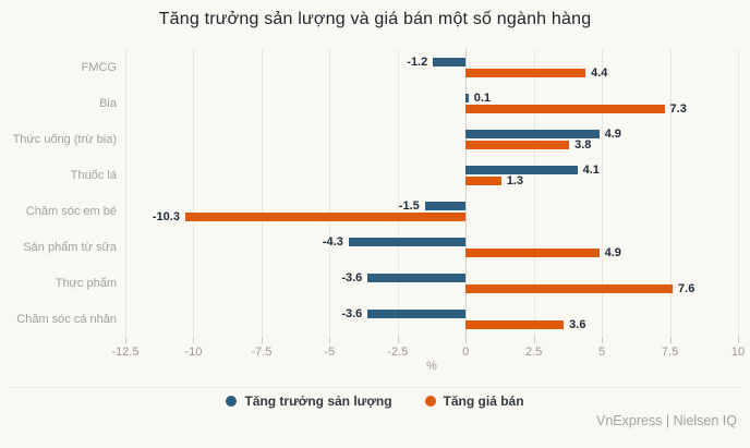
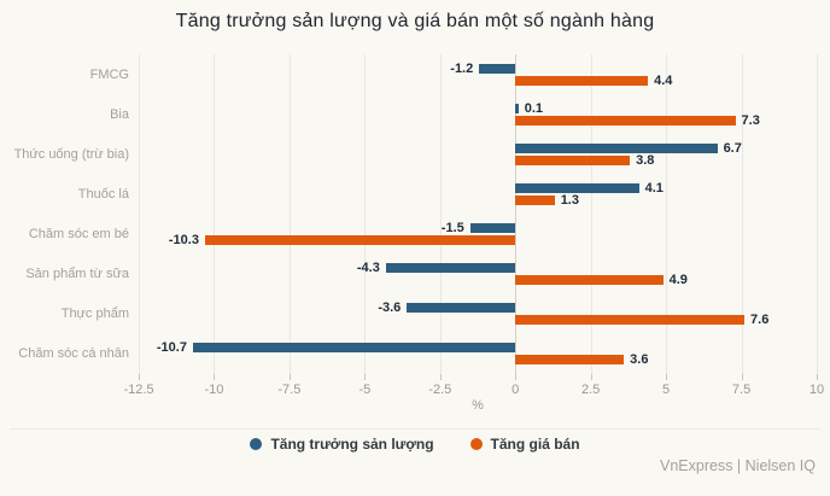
Tăng trưởng sản lượng/Thức uống (trừ bia): 4.9 -> 6.7
Tăng trưởng sản lượng/Chăm sóc cá nhân: -3.6 -> -10.7
